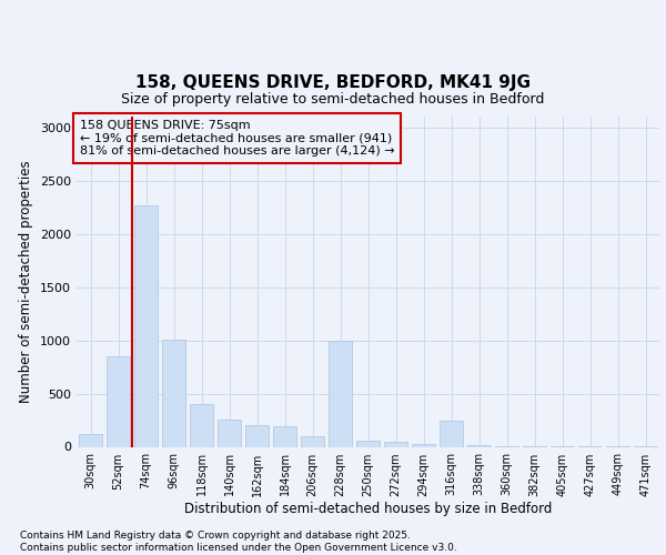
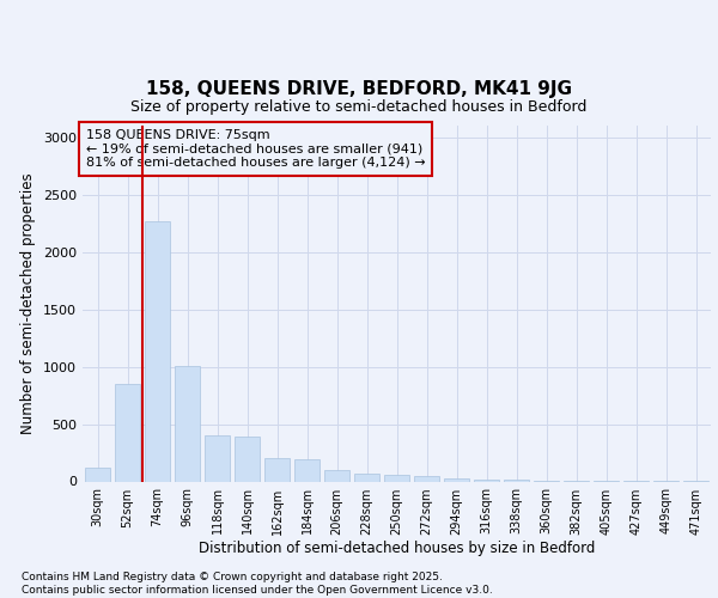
140sqm: 260 -> 390
228sqm: 1000 -> 70
316sqm: 240 -> 20
